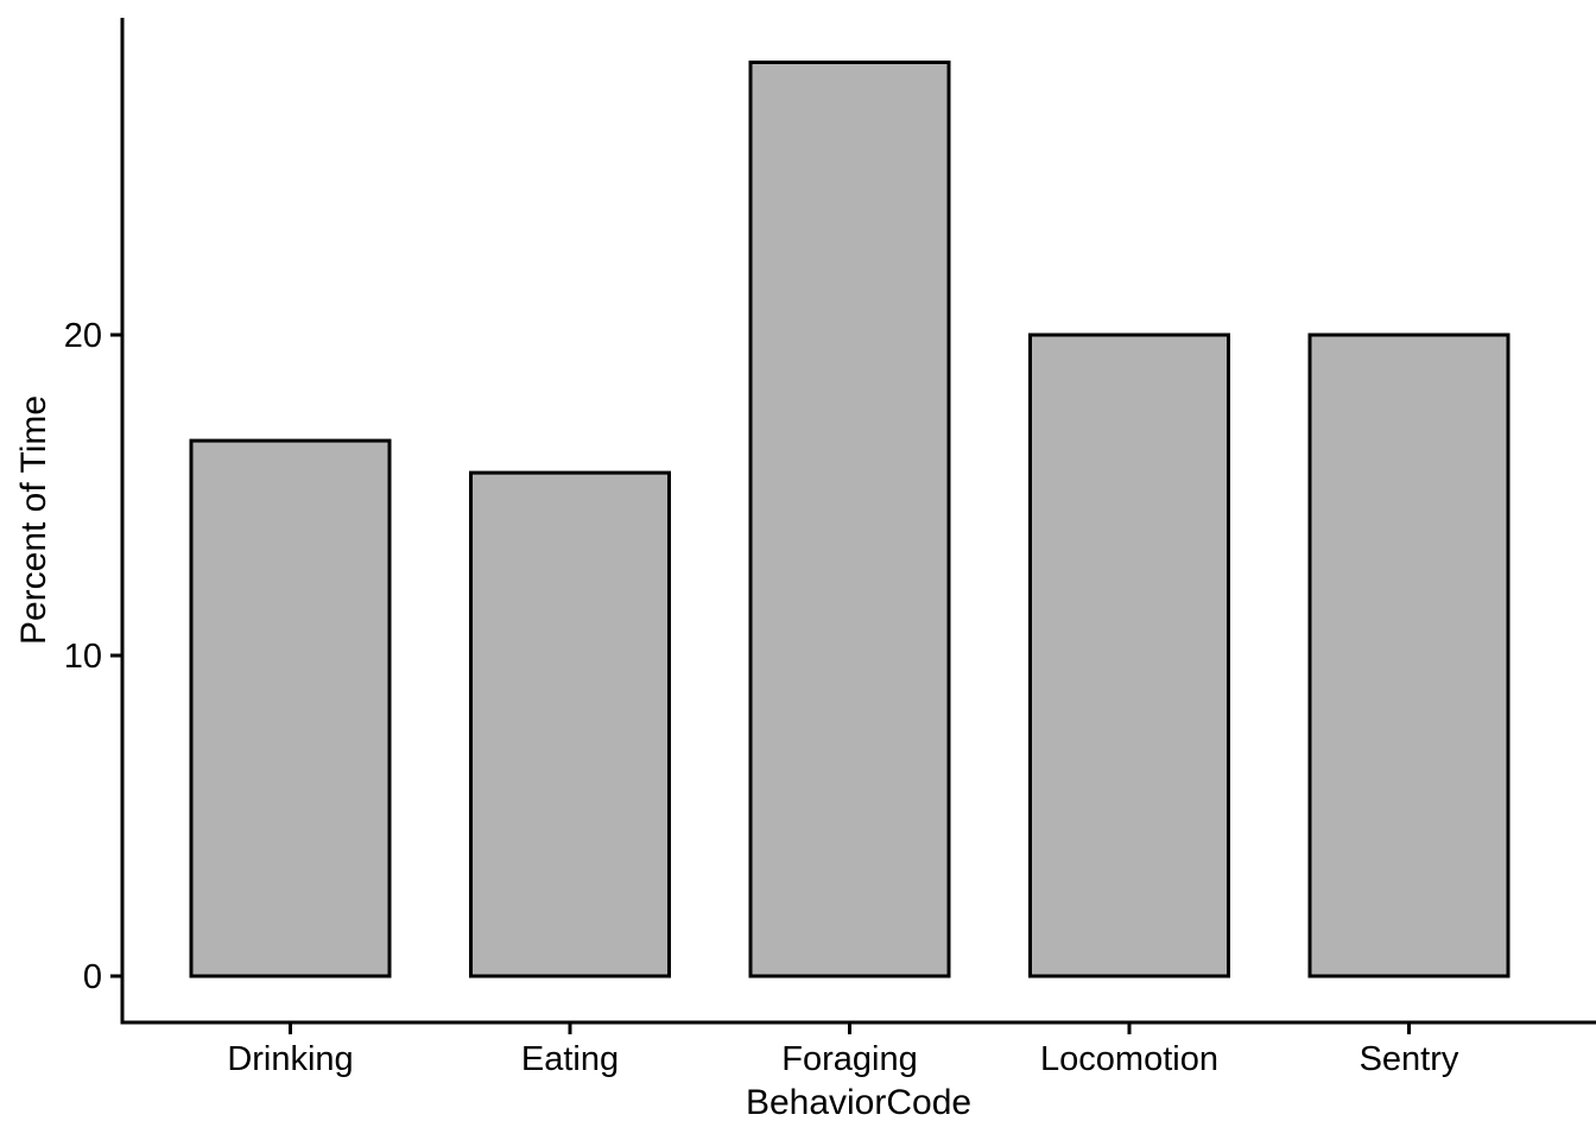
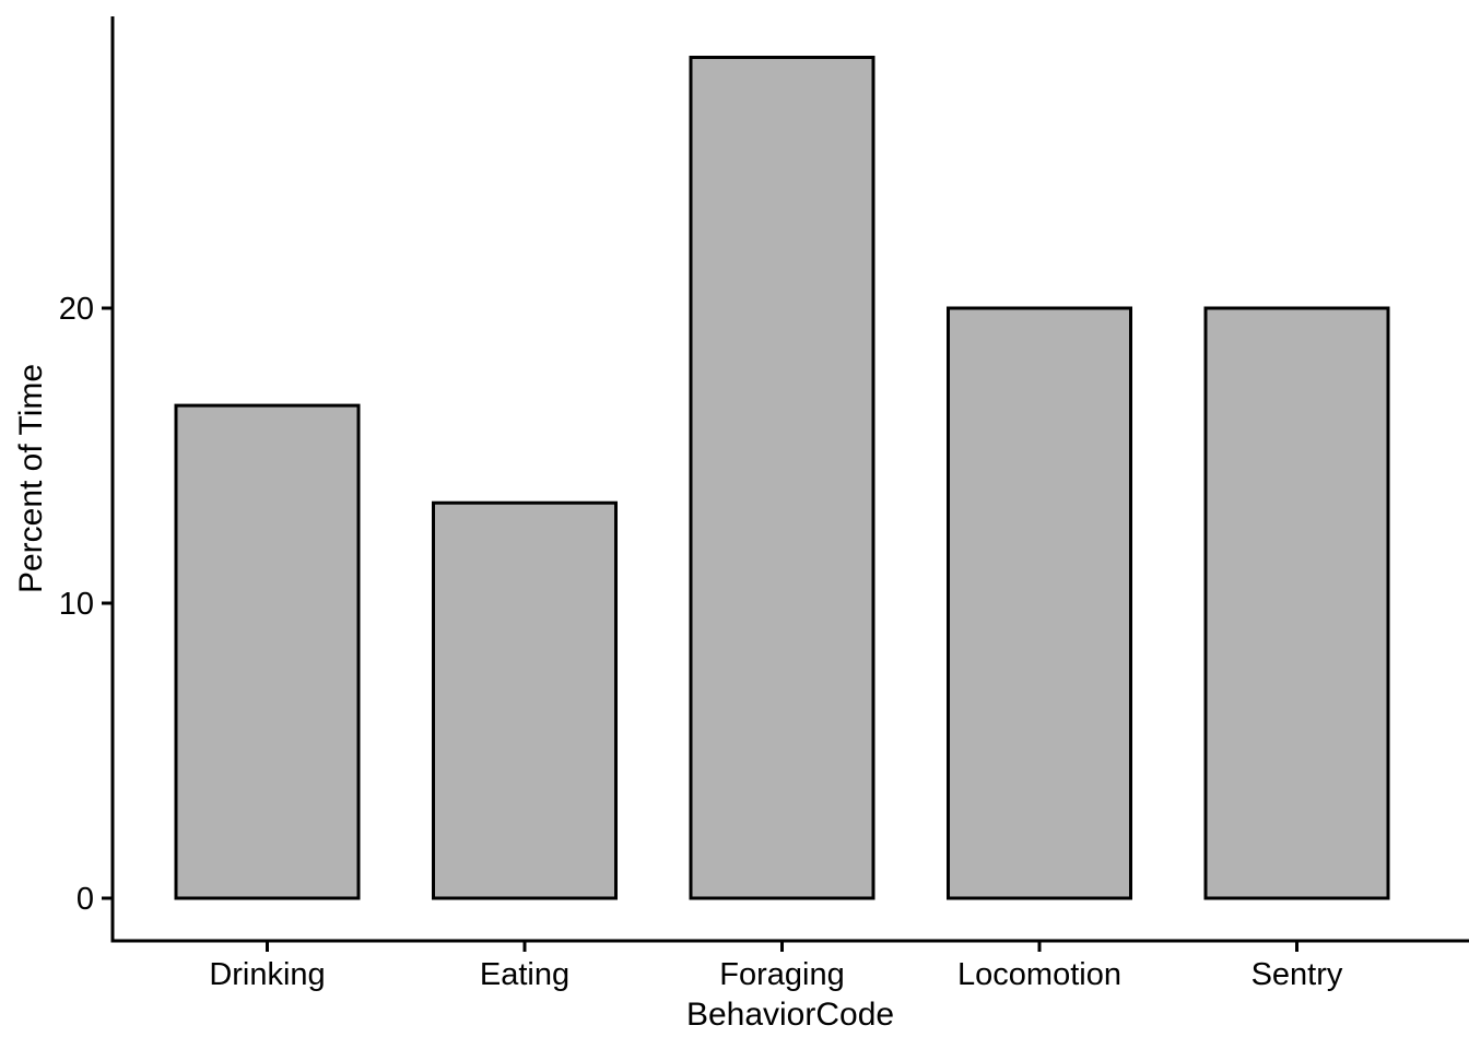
Eating: 15.7 -> 13.4
